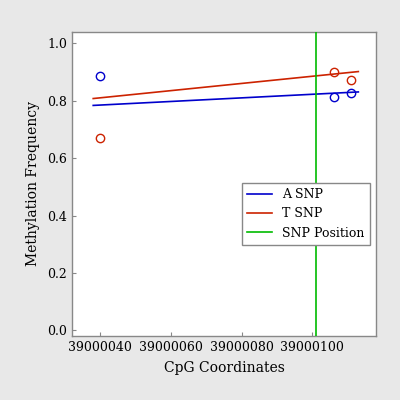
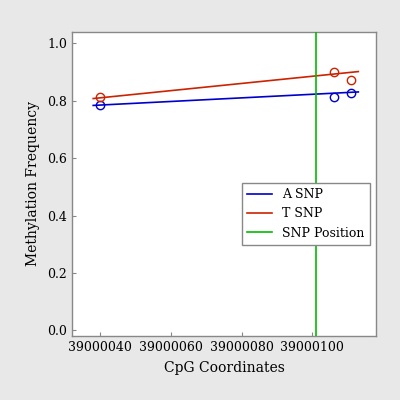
A SNP/39000040: 0.885 -> 0.787
T SNP/39000040: 0.670 -> 0.812
